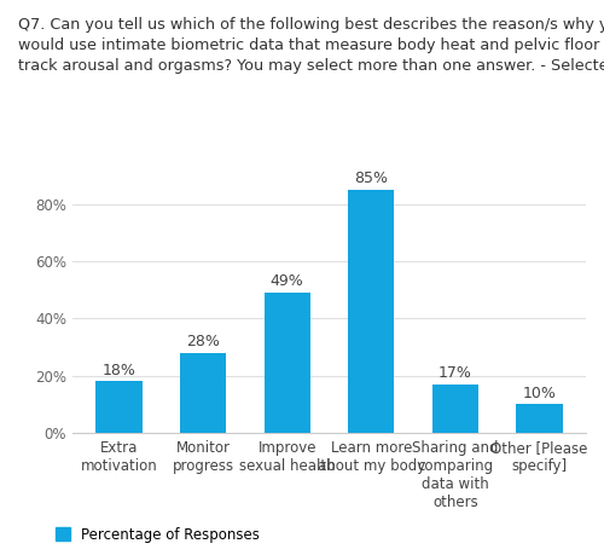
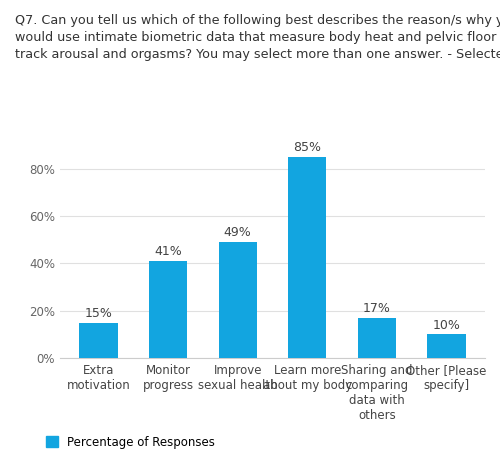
Extra motivation: 18% -> 15%
Monitor progress: 28% -> 41%
